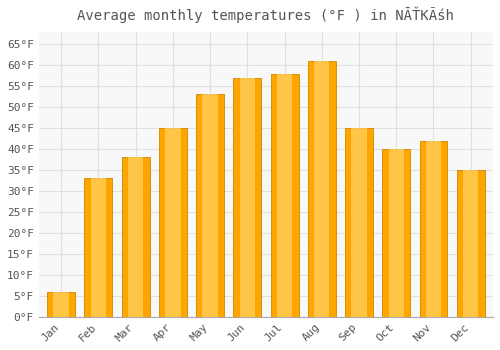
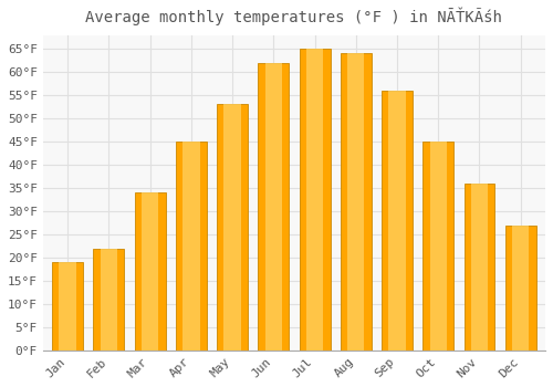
Jan: 6°F -> 19°F
Feb: 33°F -> 22°F
Mar: 38°F -> 34°F
Jun: 57°F -> 62°F
Jul: 58°F -> 65°F
Aug: 61°F -> 64°F
Sep: 45°F -> 56°F
Oct: 40°F -> 45°F
Nov: 42°F -> 36°F
Dec: 35°F -> 27°F
